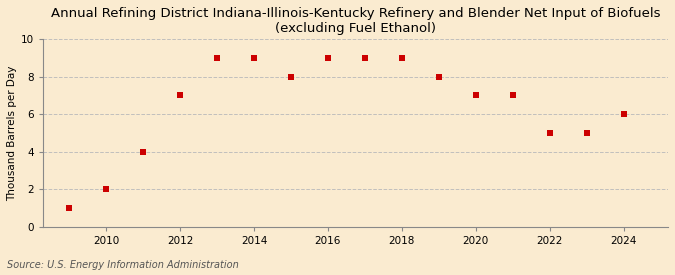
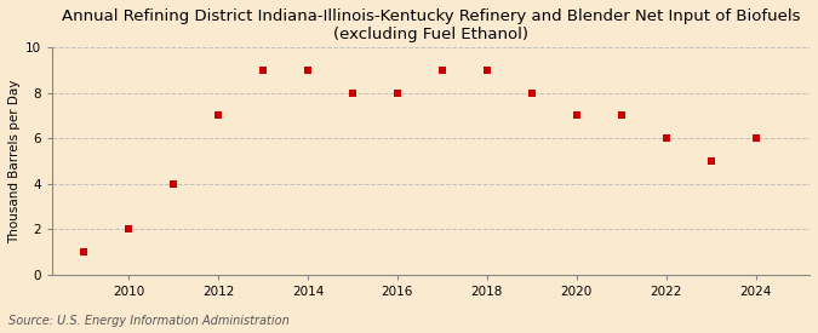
2016: 9 -> 8
2022: 5 -> 6
